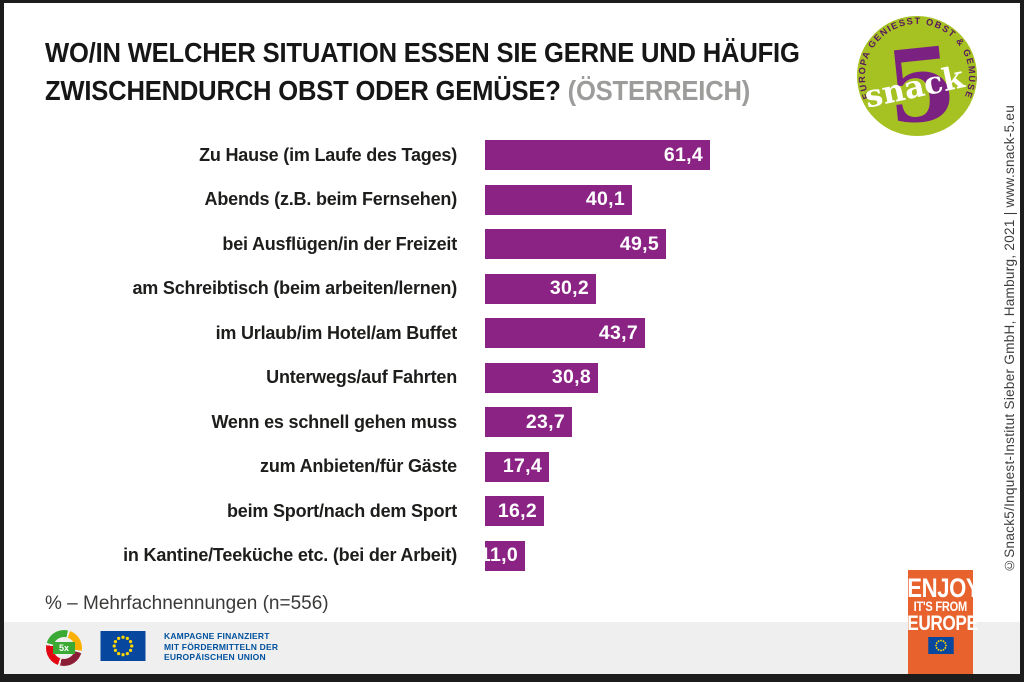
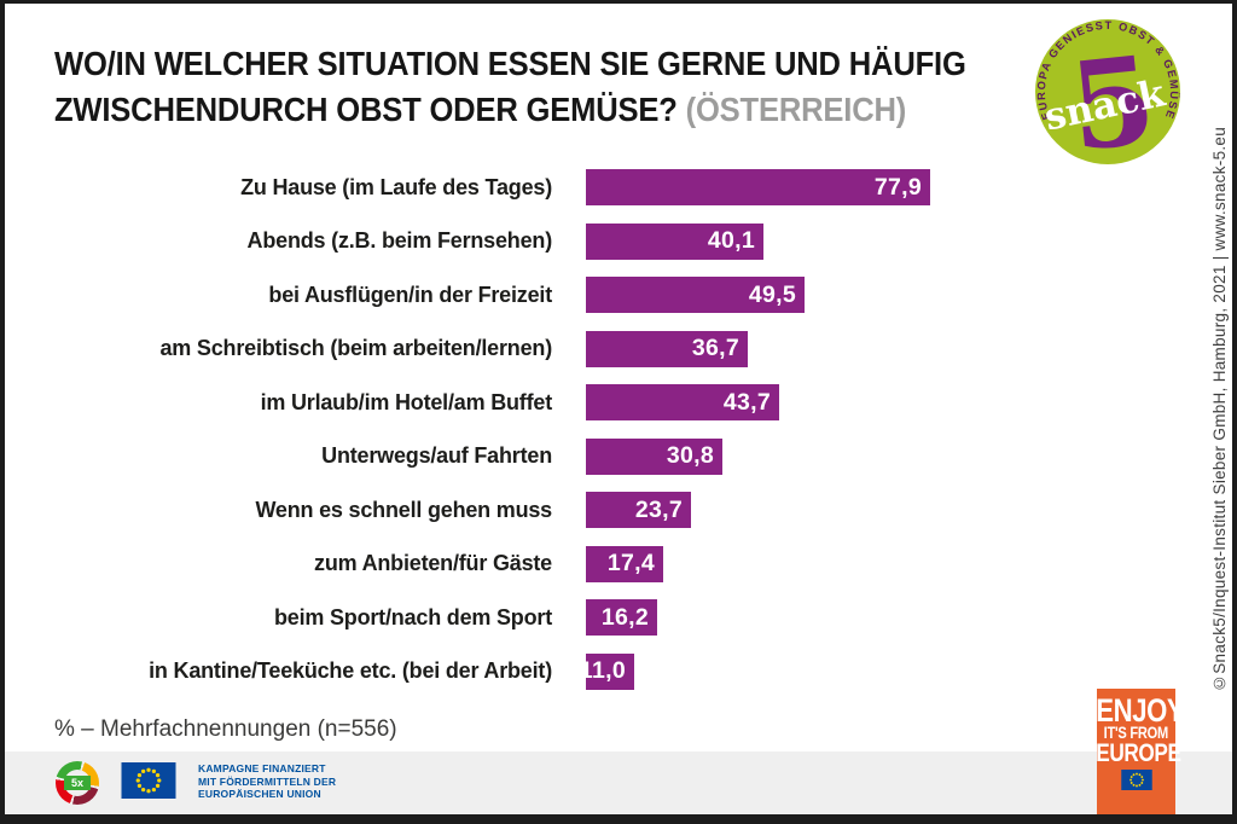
Zu Hause (im Laufe des Tages): 61,4 -> 77,9
am Schreibtisch (beim arbeiten/lernen): 30,2 -> 36,7
